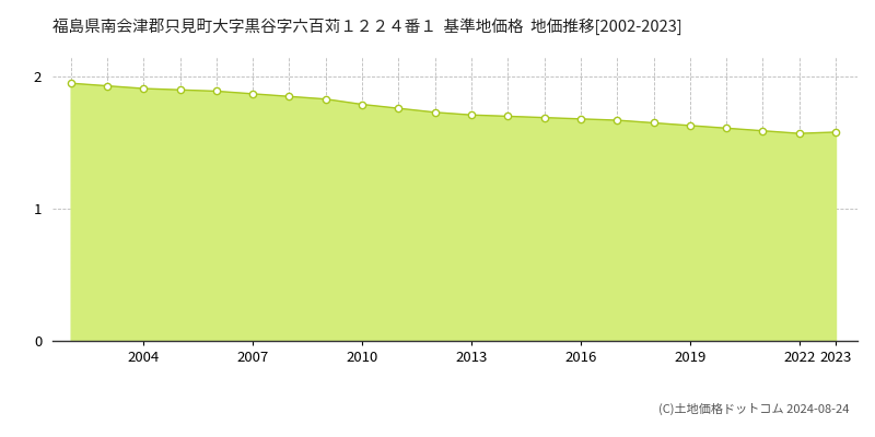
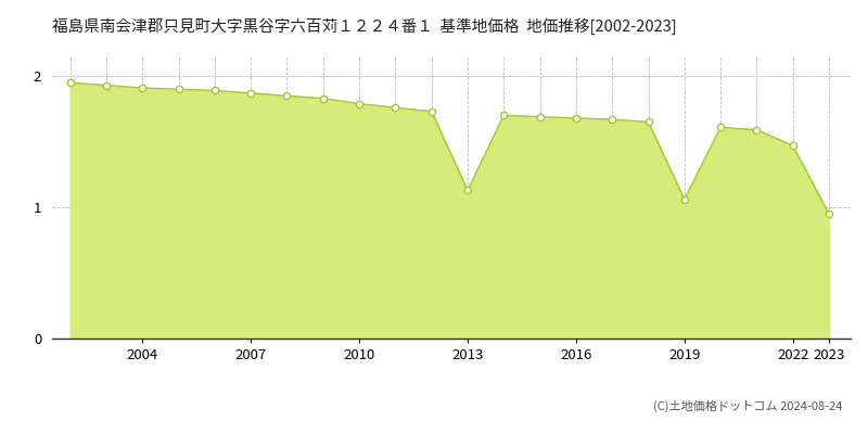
2013: 1.71 -> 1.13
2019: 1.63 -> 1.06
2022: 1.57 -> 1.47
2023: 1.58 -> 0.95
